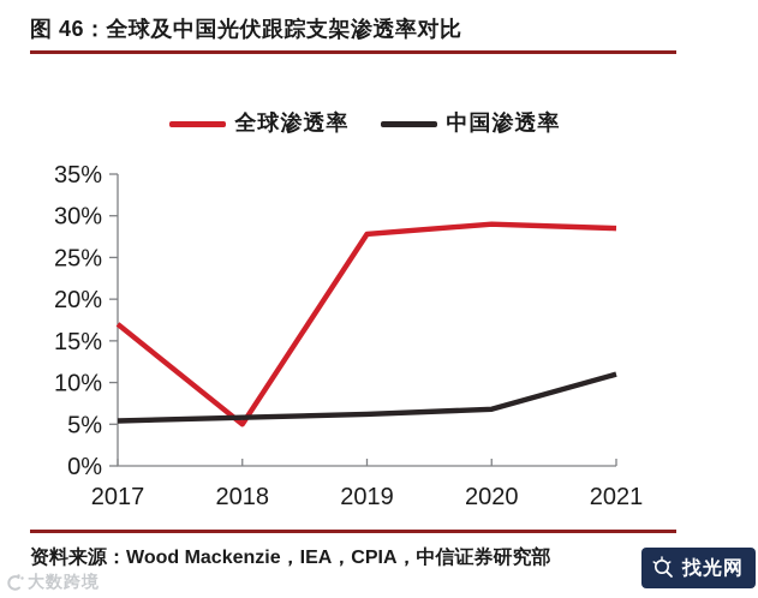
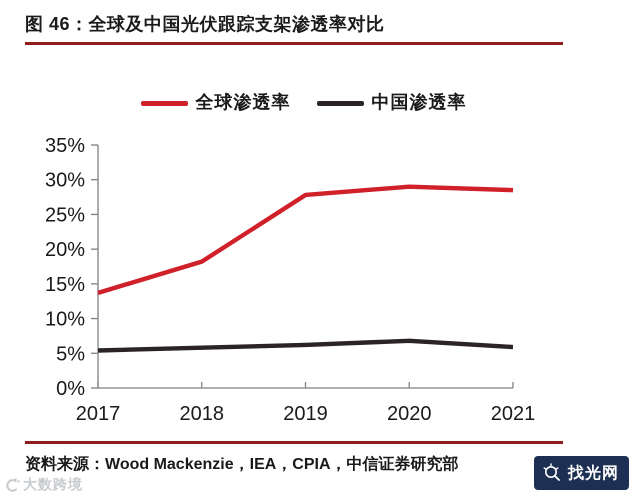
全球渗透率/2017: 17% -> 14%
全球渗透率/2018: 5% -> 18%
中国渗透率/2021: 11% -> 6%
